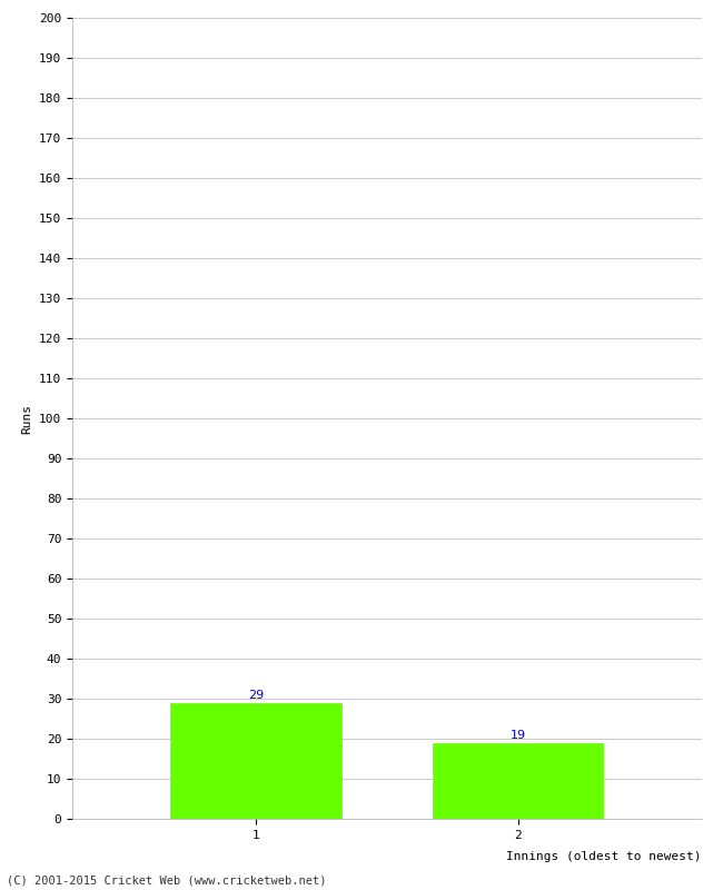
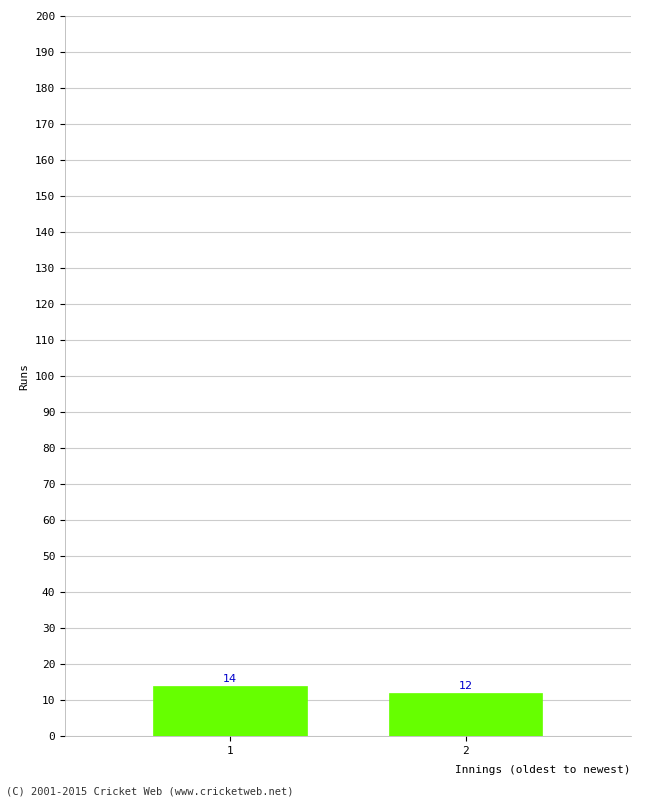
1: 29 -> 14
2: 19 -> 12
